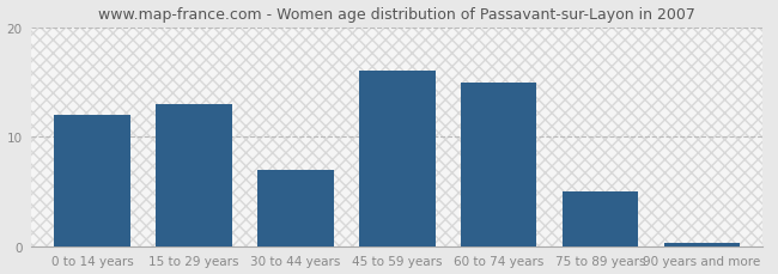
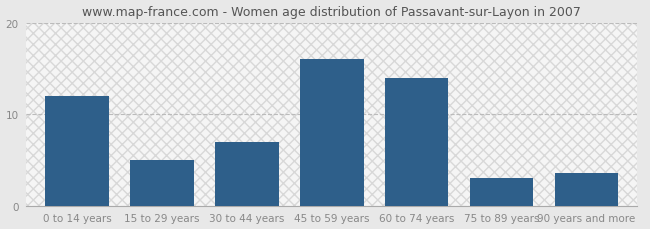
15 to 29 years: 13.0 -> 5.0
60 to 74 years: 15.0 -> 14.0
75 to 89 years: 5.0 -> 3.0
90 years and more: 0.3 -> 3.6
